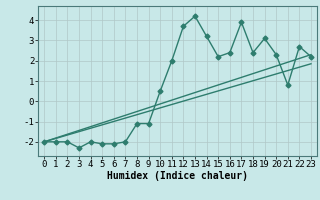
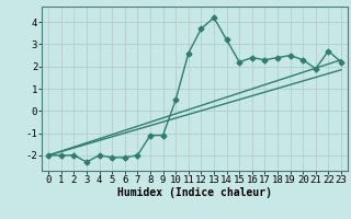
11: 2.0 -> 2.6
17: 3.9 -> 2.3
19: 3.1 -> 2.5
21: 0.8 -> 1.9
